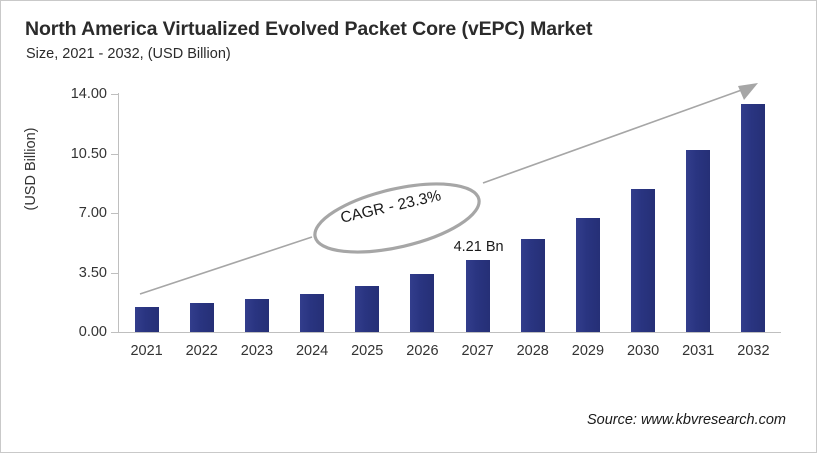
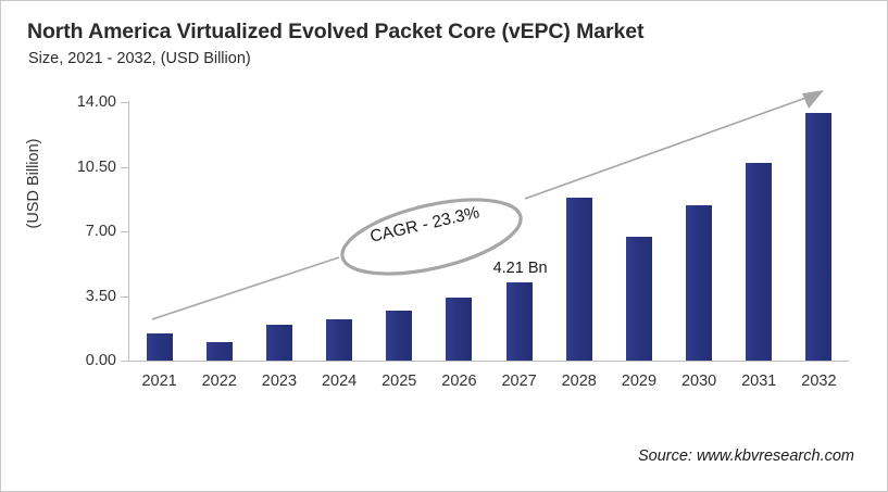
2022: 1.7 -> 1.0
2028: 5.5 -> 8.8
